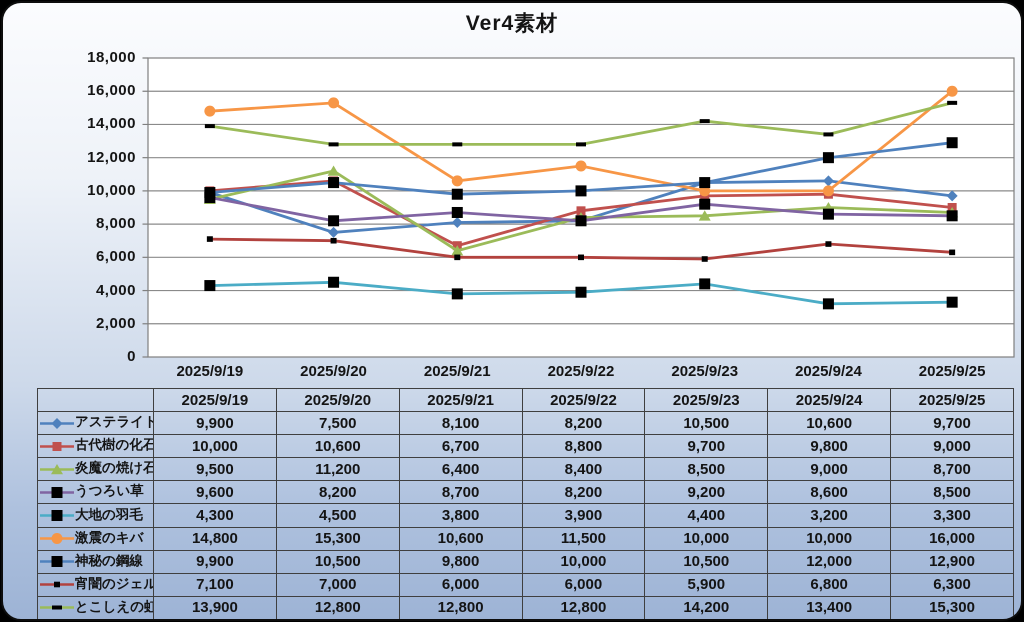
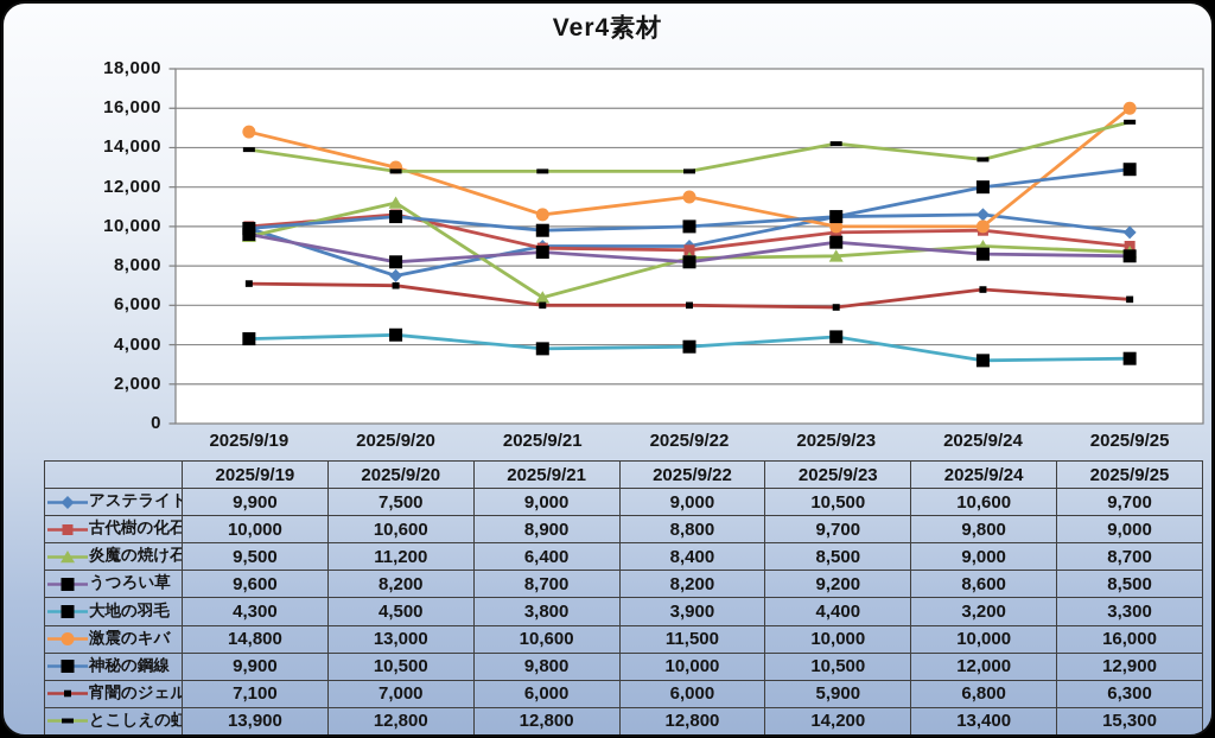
激震のキバ/2025/9/20: 15,300 -> 13,000
アステライト鉱石/2025/9/21: 8,100 -> 9,000
古代樹の化石/2025/9/21: 6,700 -> 8,900
アステライト鉱石/2025/9/22: 8,200 -> 9,000
